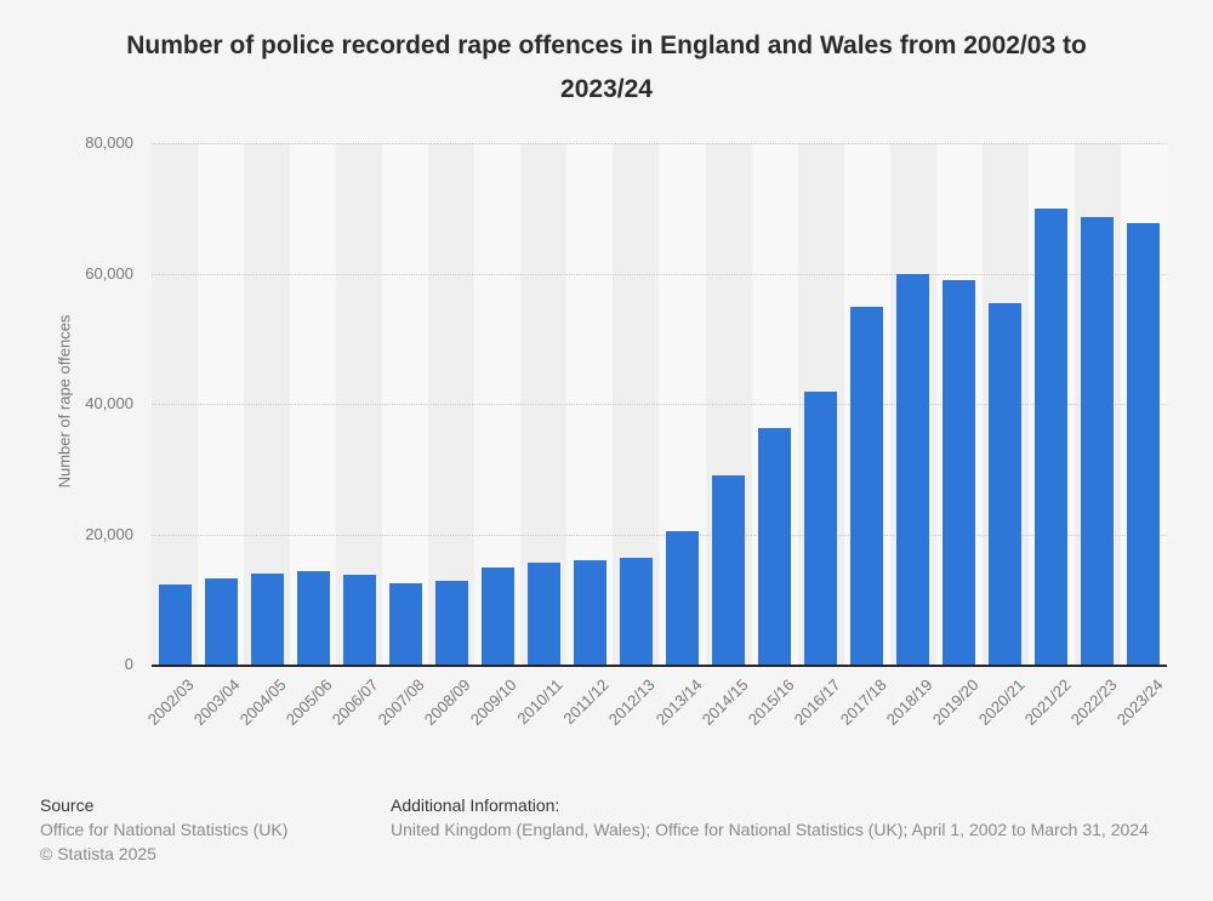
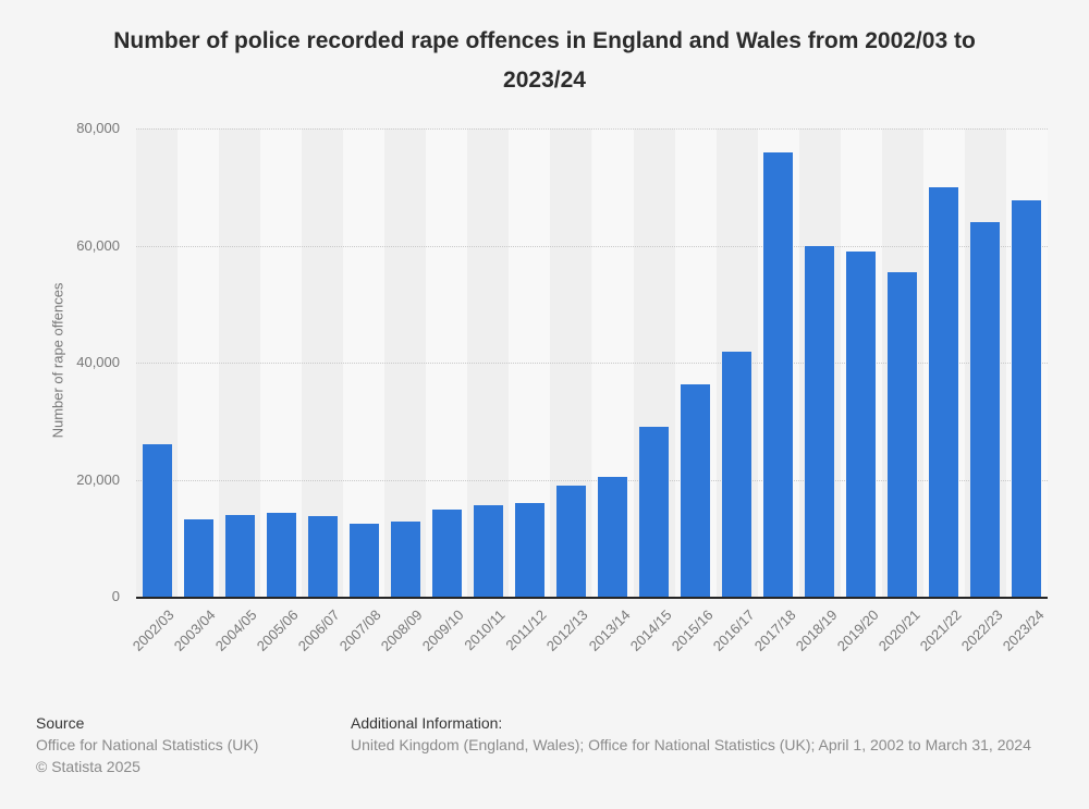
2002/03: 12000 -> 26000
2012/13: 16000 -> 19000
2017/18: 55000 -> 76000
2022/23: 69000 -> 64000
